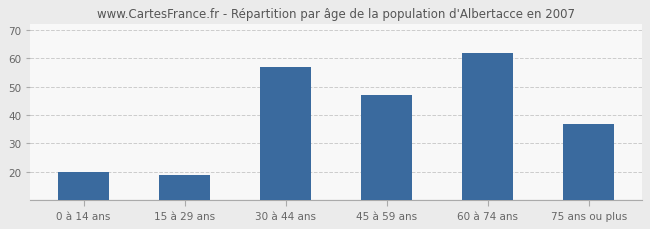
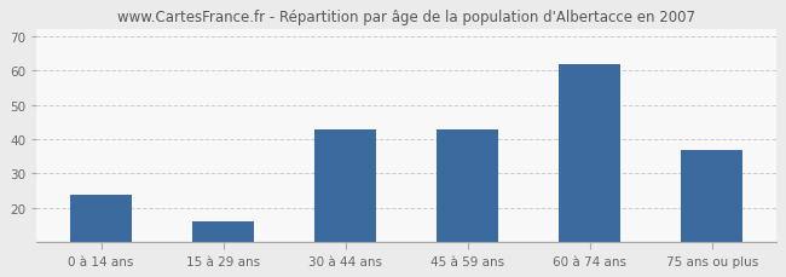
0 à 14 ans: 20 -> 24
15 à 29 ans: 19 -> 16
30 à 44 ans: 57 -> 43
45 à 59 ans: 47 -> 43
